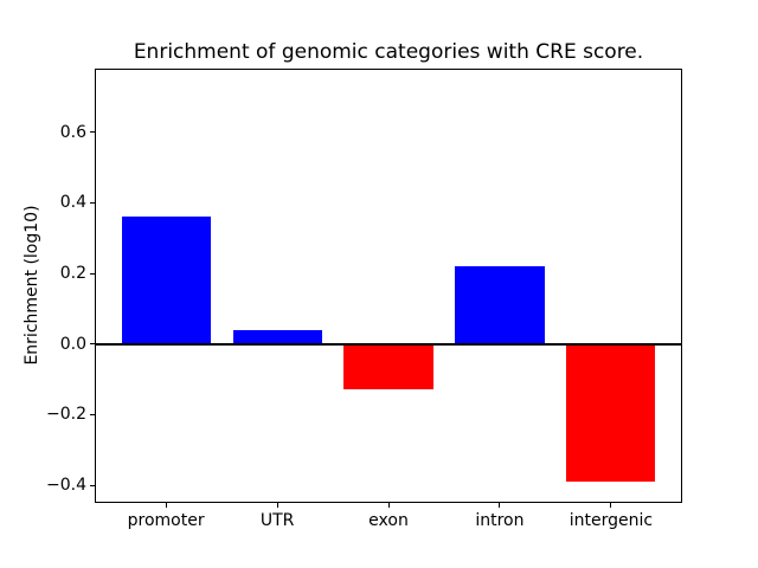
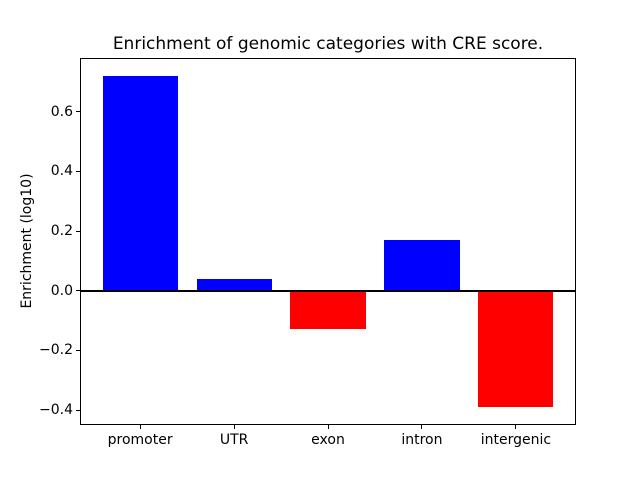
promoter: 0.36 -> 0.72
intron: 0.22 -> 0.17
